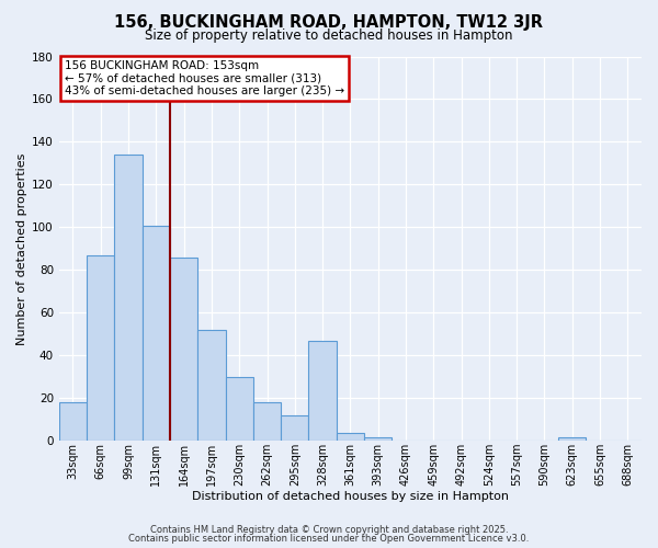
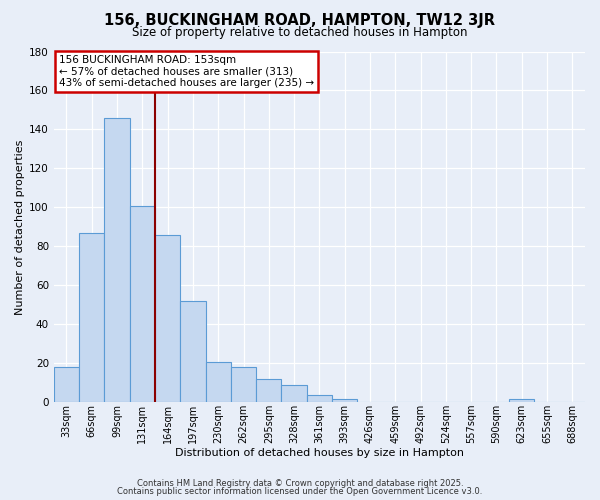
99sqm: 134 -> 146
230sqm: 30 -> 21
328sqm: 47 -> 9
